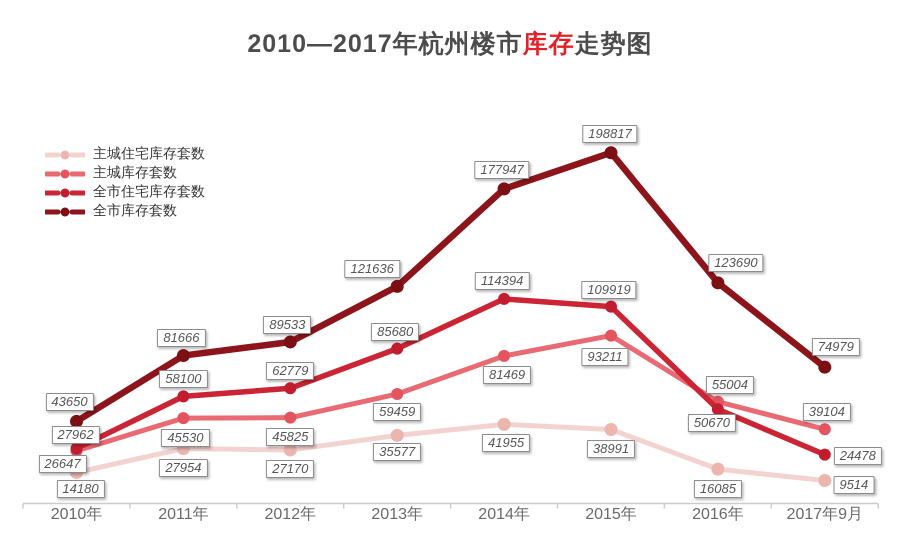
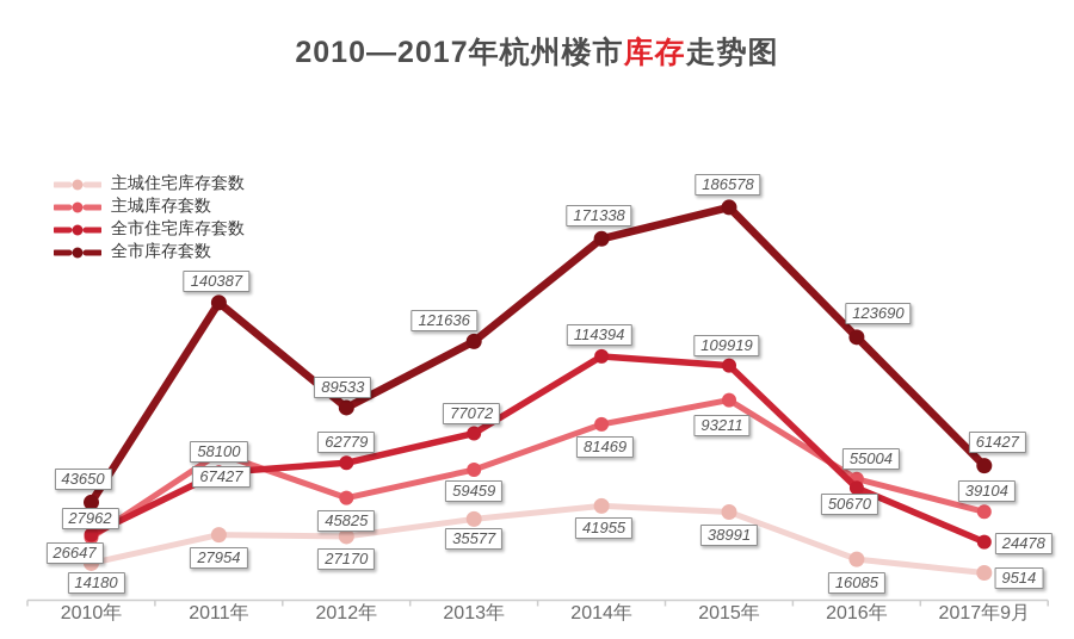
主城库存套数/2011年: 45530 -> 67427
全市库存套数/2011年: 81666 -> 140387
全市住宅库存套数/2013年: 85680 -> 77072
全市库存套数/2014年: 177947 -> 171338
全市库存套数/2015年: 198817 -> 186578
全市库存套数/2017年9月: 74979 -> 61427
